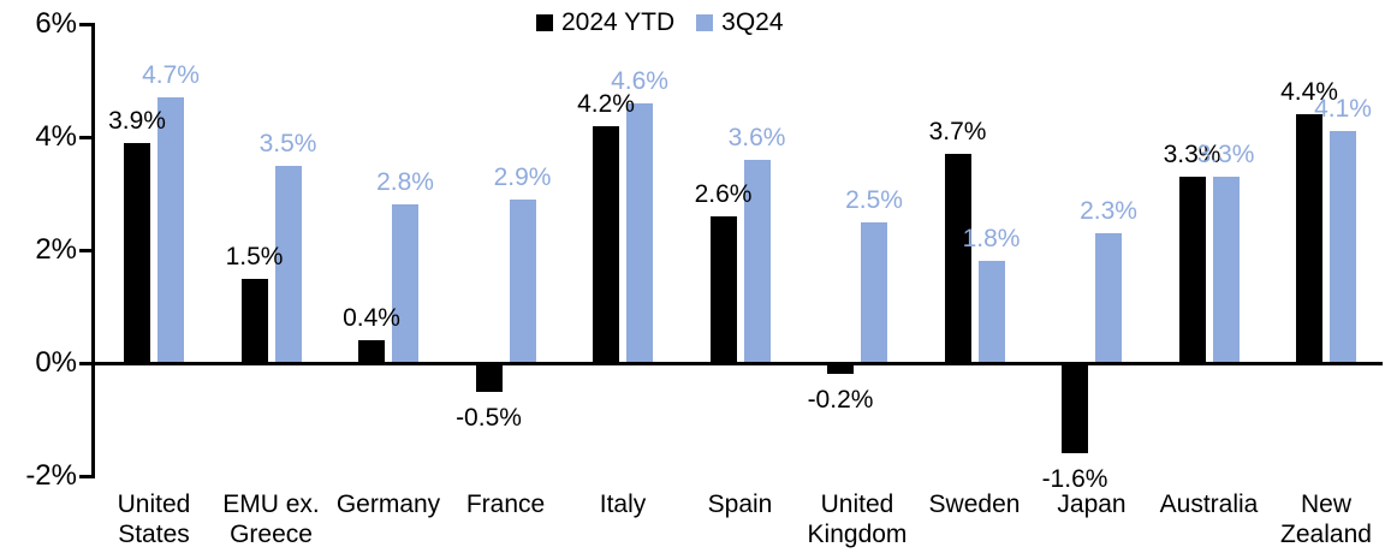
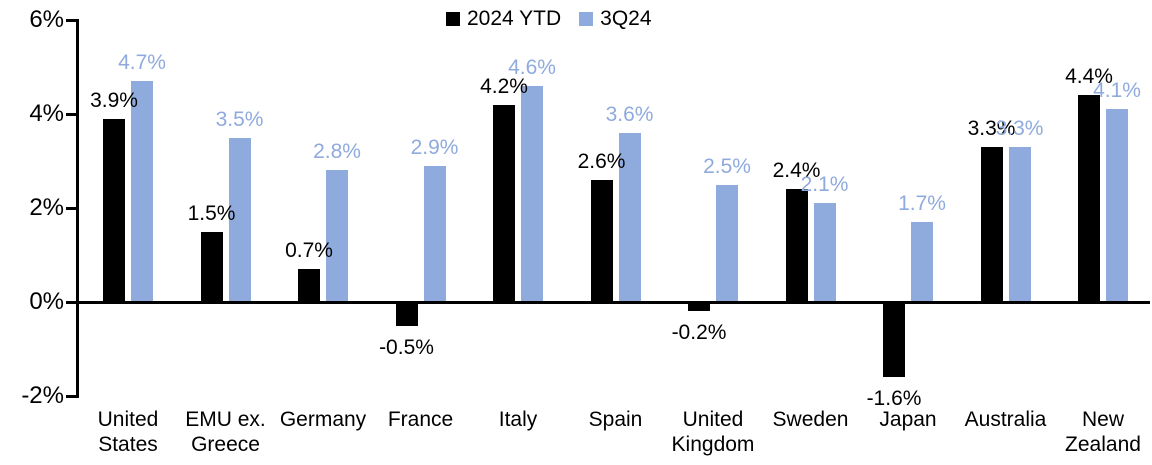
2024 YTD/Germany: 0.4% -> 0.7%
2024 YTD/Sweden: 3.7% -> 2.4%
3Q24/Sweden: 1.8% -> 2.1%
3Q24/Japan: 2.3% -> 1.7%
